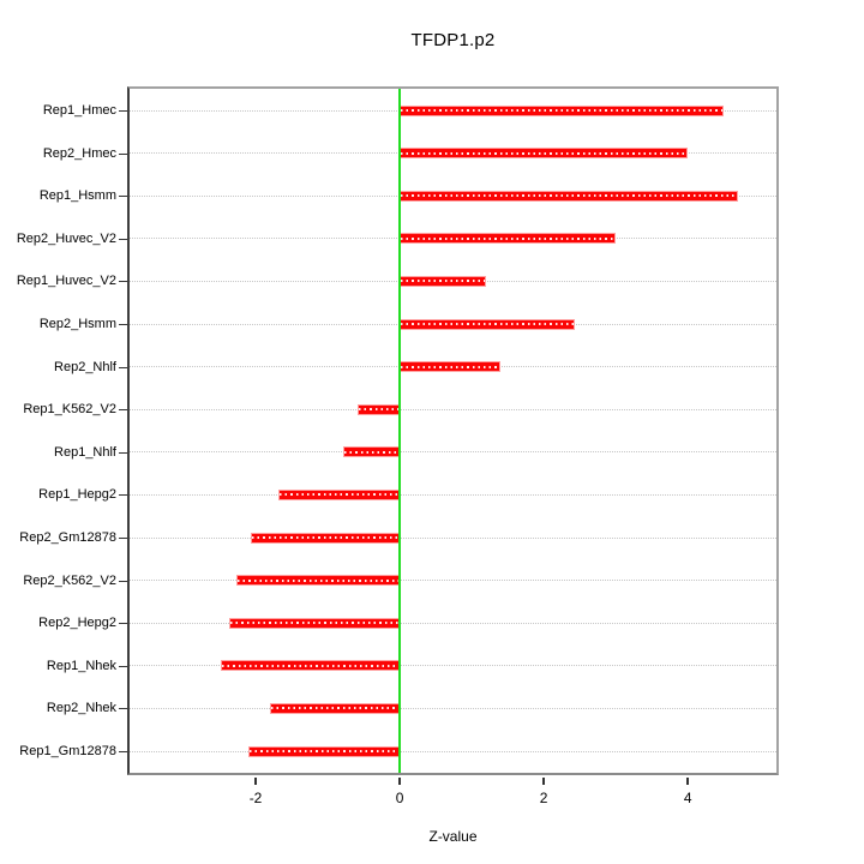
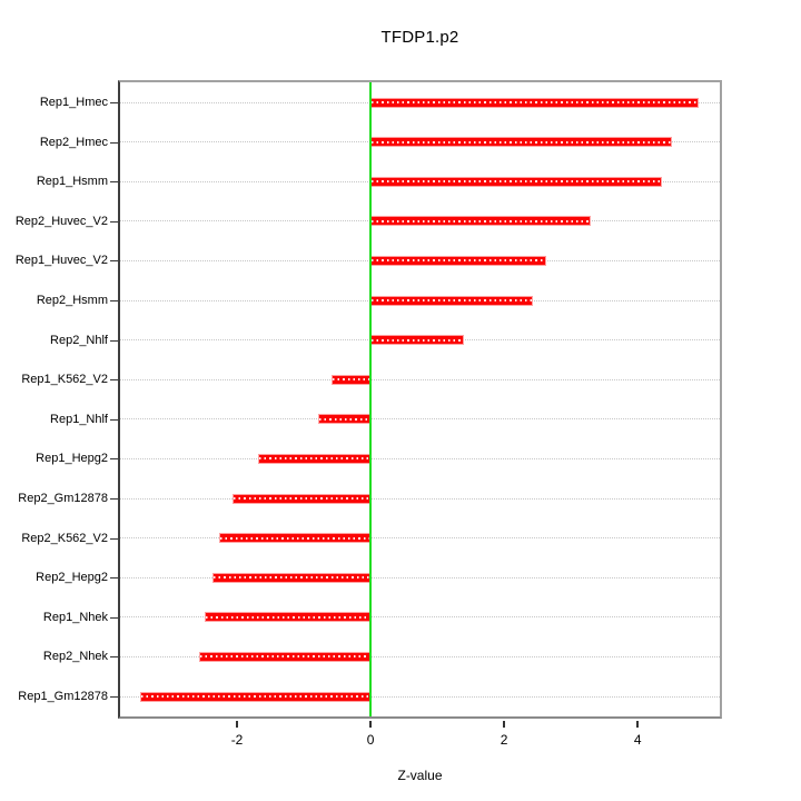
Rep1_Hmec: 4.5 -> 4.9
Rep2_Hmec: 4.0 -> 4.5
Rep1_Hsmm: 4.7 -> 4.4
Rep2_Huvec_V2: 3.0 -> 3.3
Rep1_Huvec_V2: 1.2 -> 2.6
Rep2_Nhek: -1.8 -> -2.6
Rep1_Gm12878: -2.1 -> -3.5
